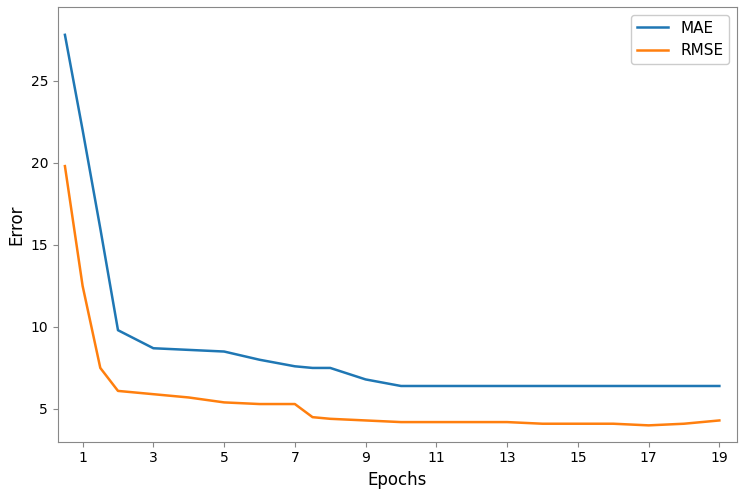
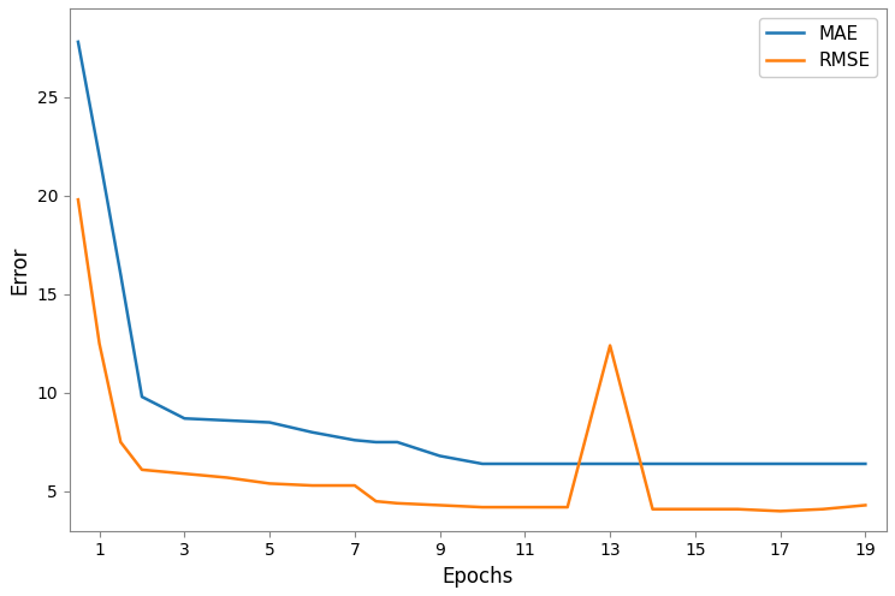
RMSE/13: 4.2 -> 12.4
